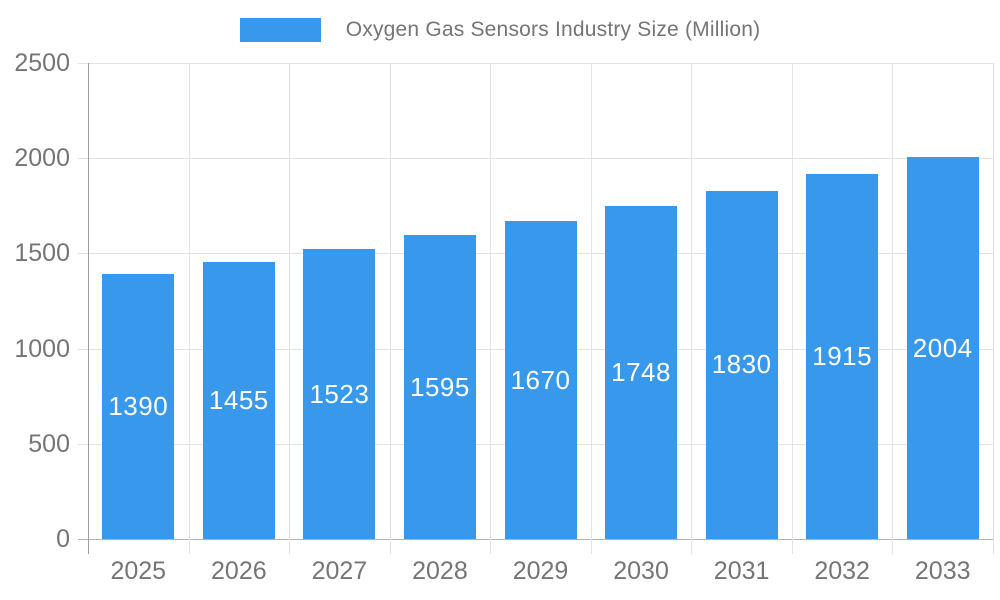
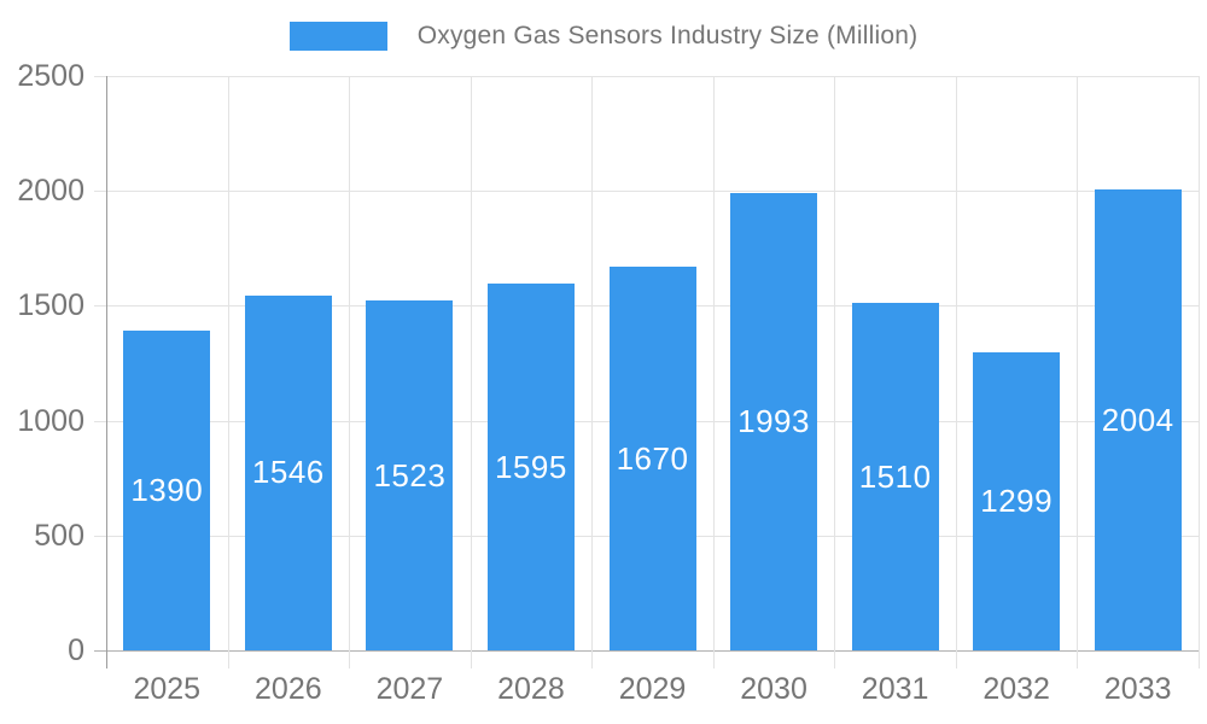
2026: 1455 -> 1546
2030: 1748 -> 1993
2031: 1830 -> 1510
2032: 1915 -> 1299
